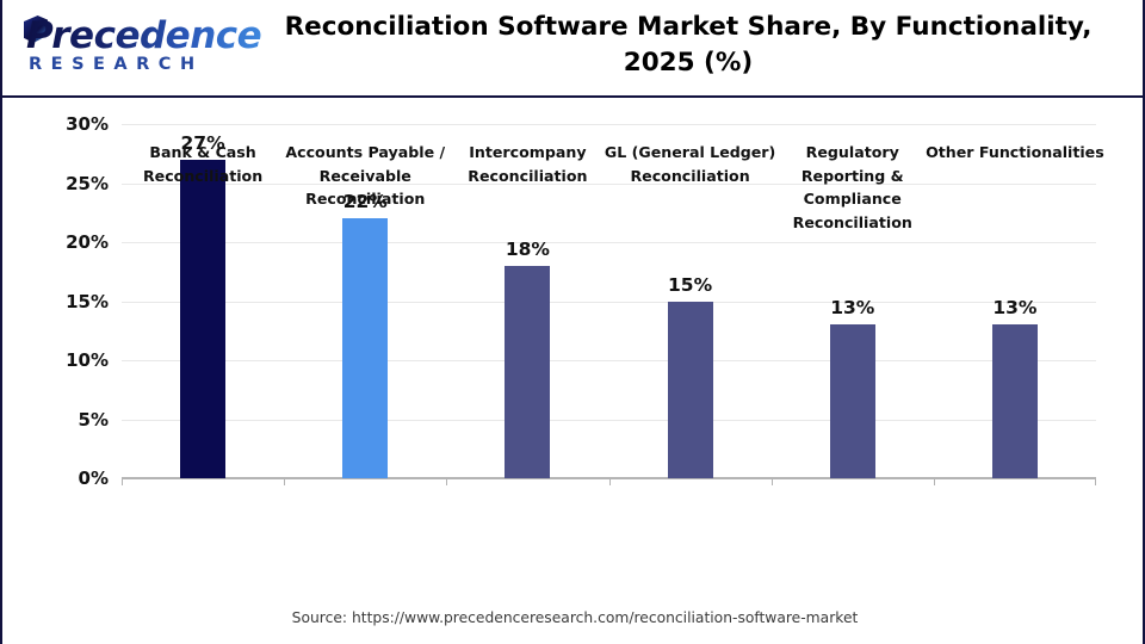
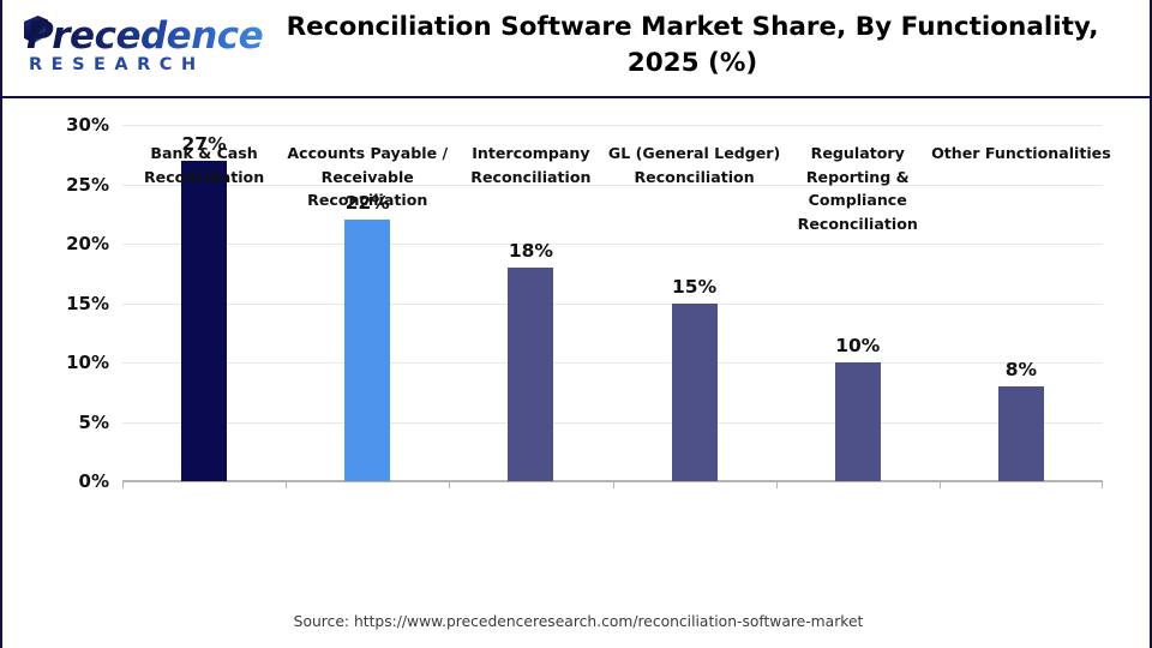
Regulatory Reporting & Compliance Reconciliation: 13% -> 10%
Other Functionalities: 13% -> 8%
